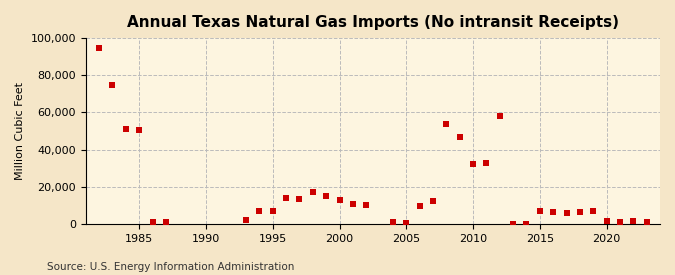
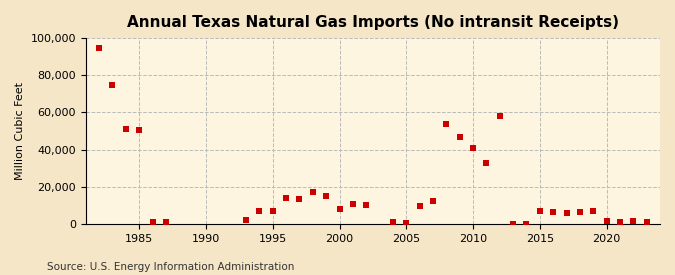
2000: 13,000 -> 8,000
2010: 32,000 -> 41,000
